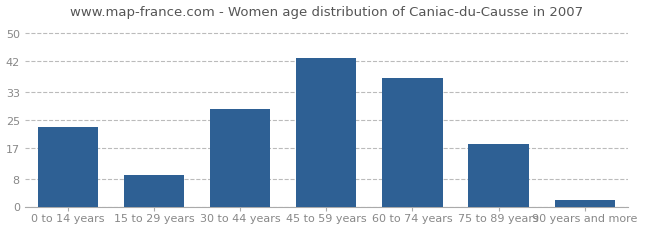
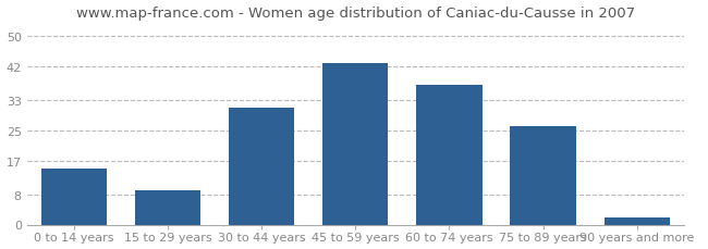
0 to 14 years: 23 -> 15
30 to 44 years: 28 -> 31
75 to 89 years: 18 -> 26
